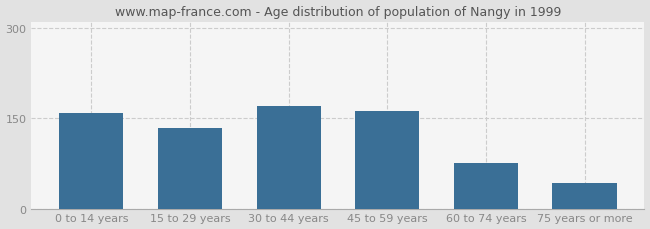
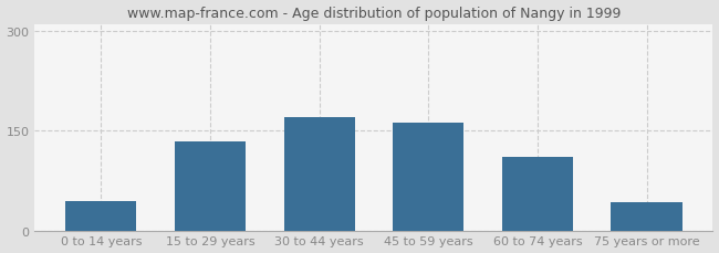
0 to 14 years: 158 -> 44
60 to 74 years: 75 -> 110
